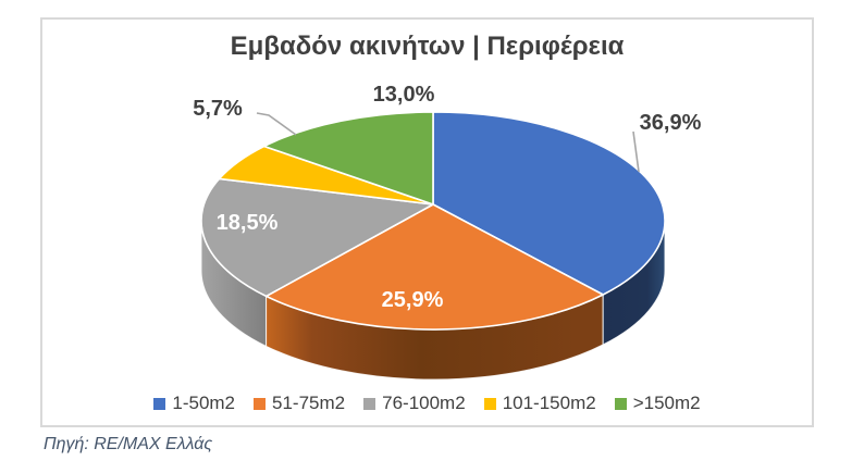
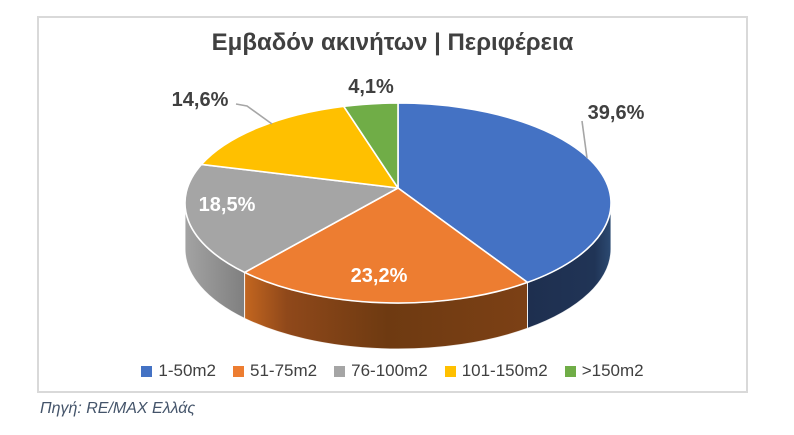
1-50m2: 36,9% -> 39,6%
51-75m2: 25,9% -> 23,2%
101-150m2: 5,7% -> 14,6%
>150m2: 13,0% -> 4,1%
